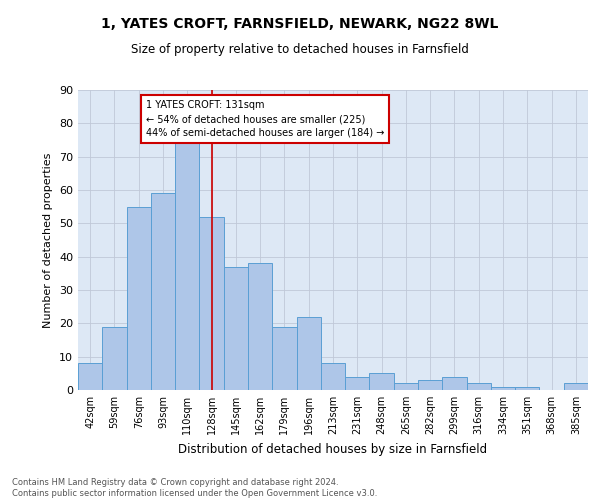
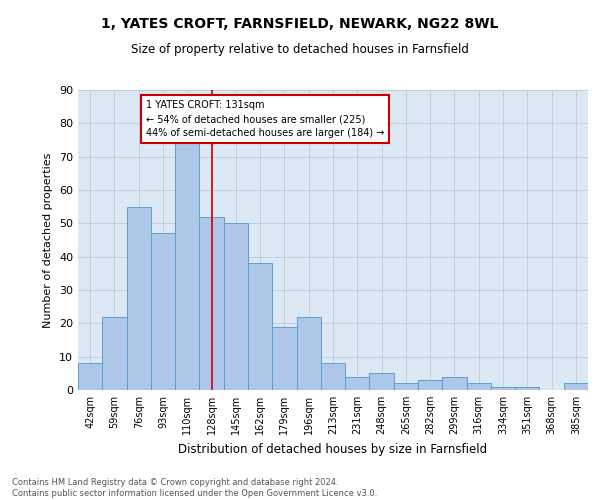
59sqm: 19 -> 22
93sqm: 59 -> 47
145sqm: 37 -> 50
